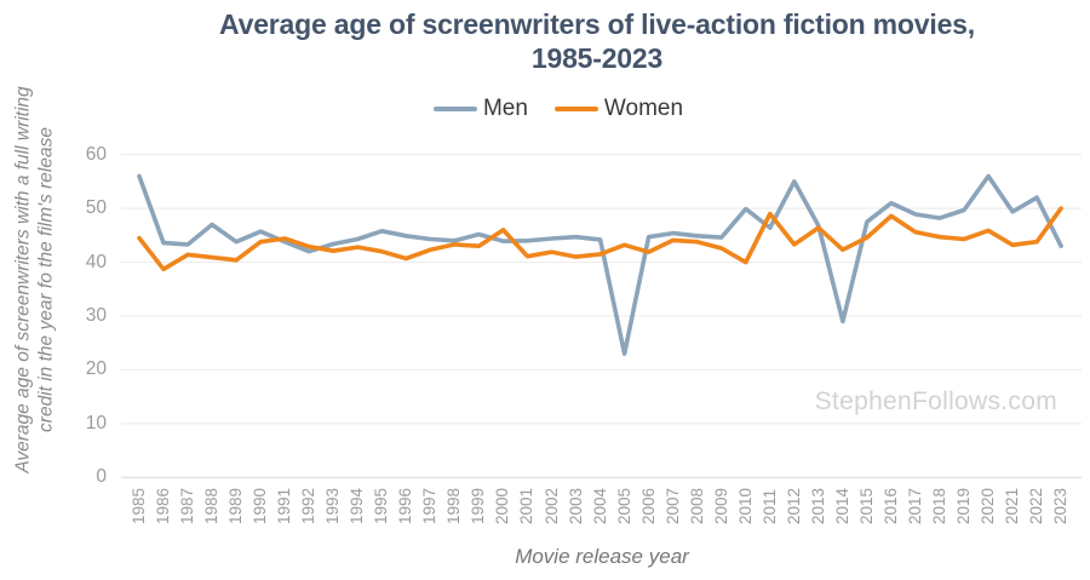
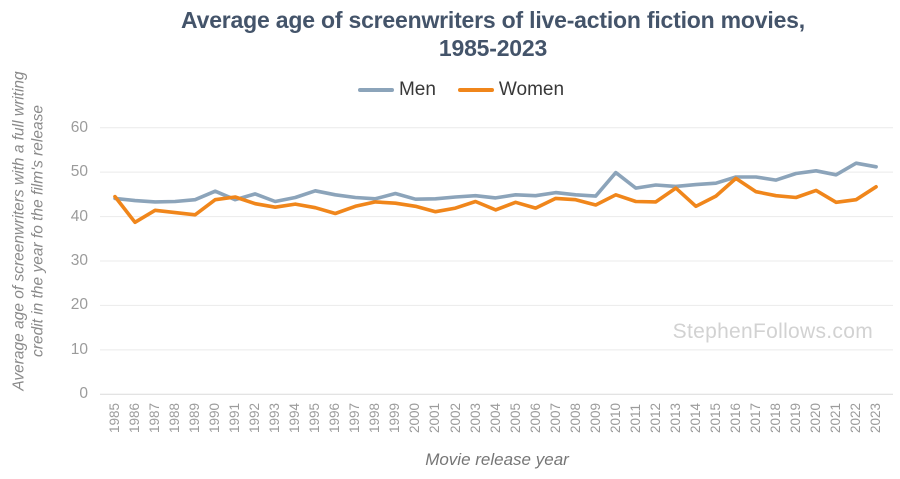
Men/1985: 56 -> 44
Men/1988: 47 -> 43
Men/1992: 42 -> 45
Women/2000: 46 -> 42
Women/2003: 41 -> 43
Men/2005: 23 -> 45
Women/2010: 40 -> 45
Women/2011: 49 -> 43
Men/2012: 55 -> 47
Men/2014: 29 -> 47
Men/2016: 51 -> 49
Men/2020: 56 -> 50
Men/2023: 43 -> 51
Women/2023: 50 -> 47
